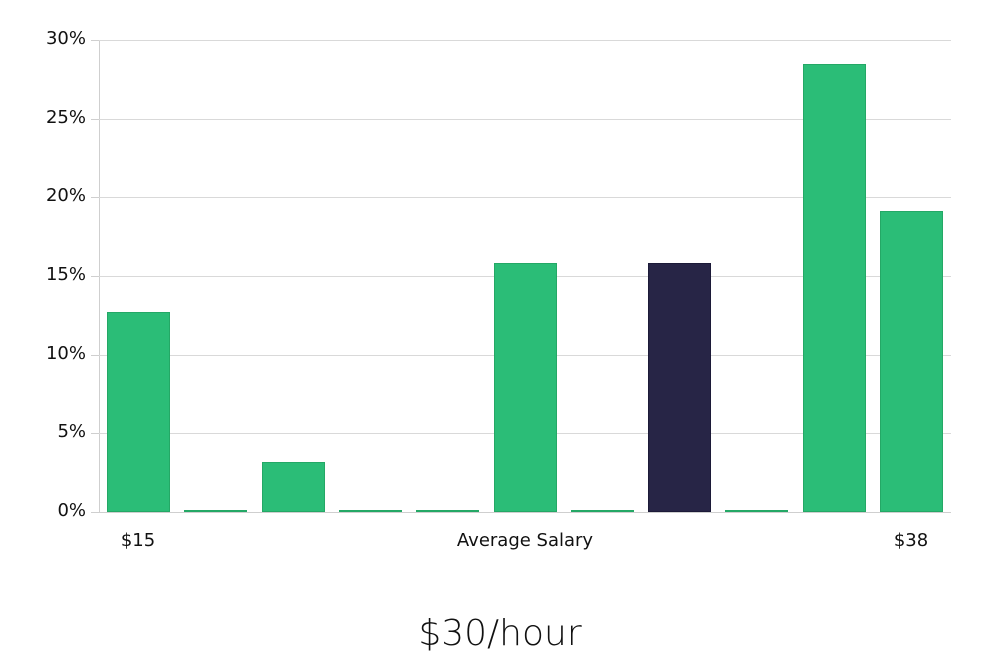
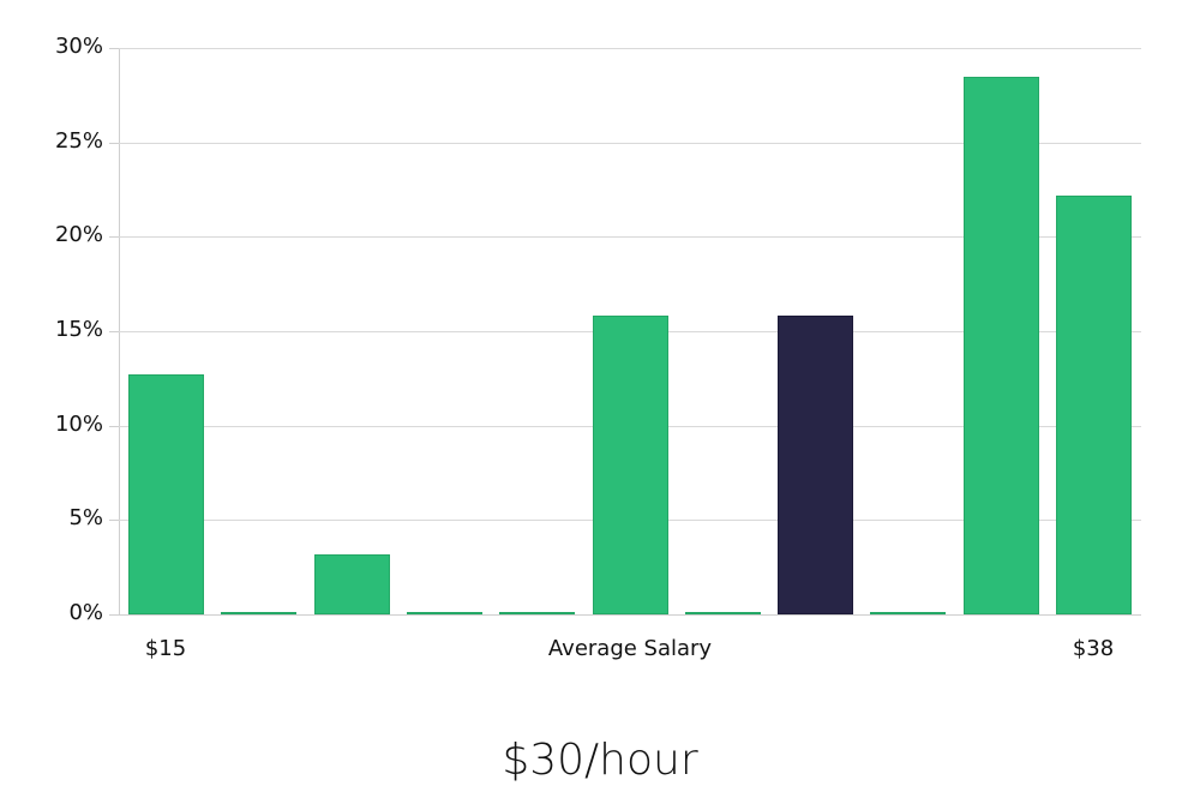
$38: 19.1% -> 22.2%
